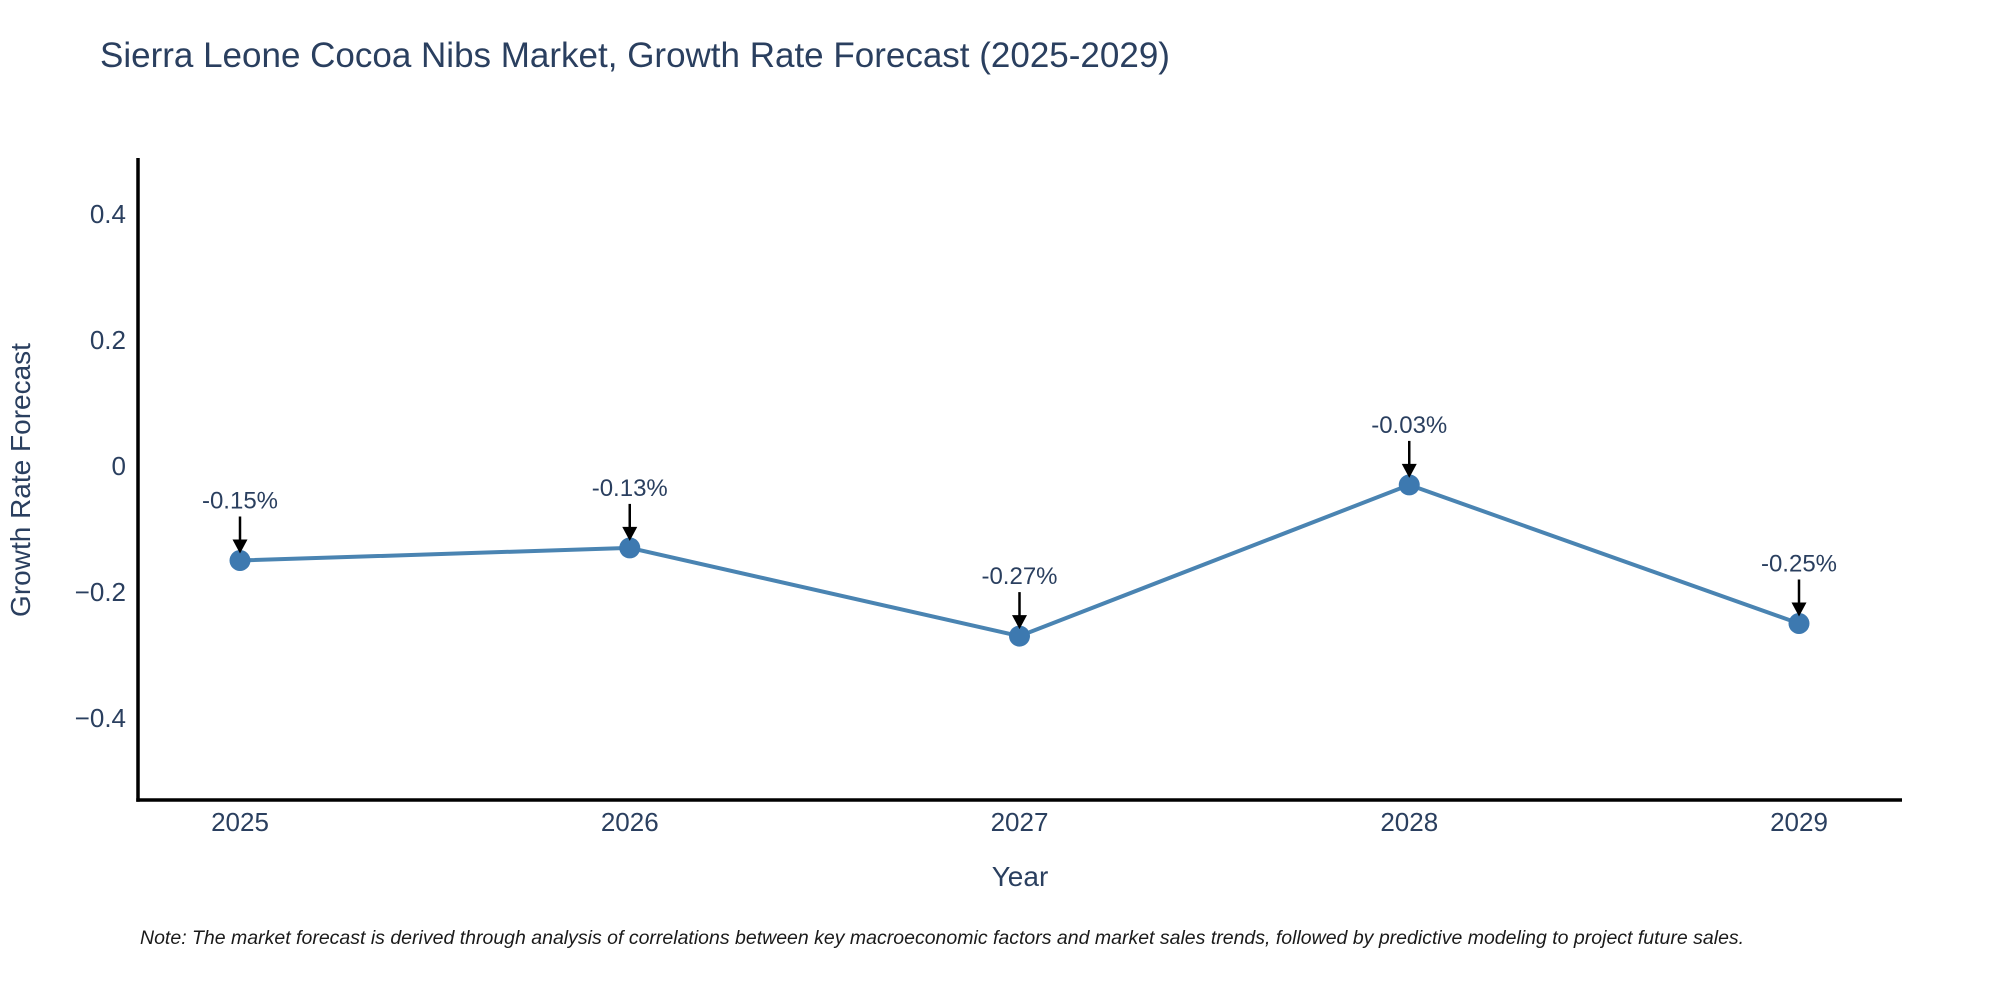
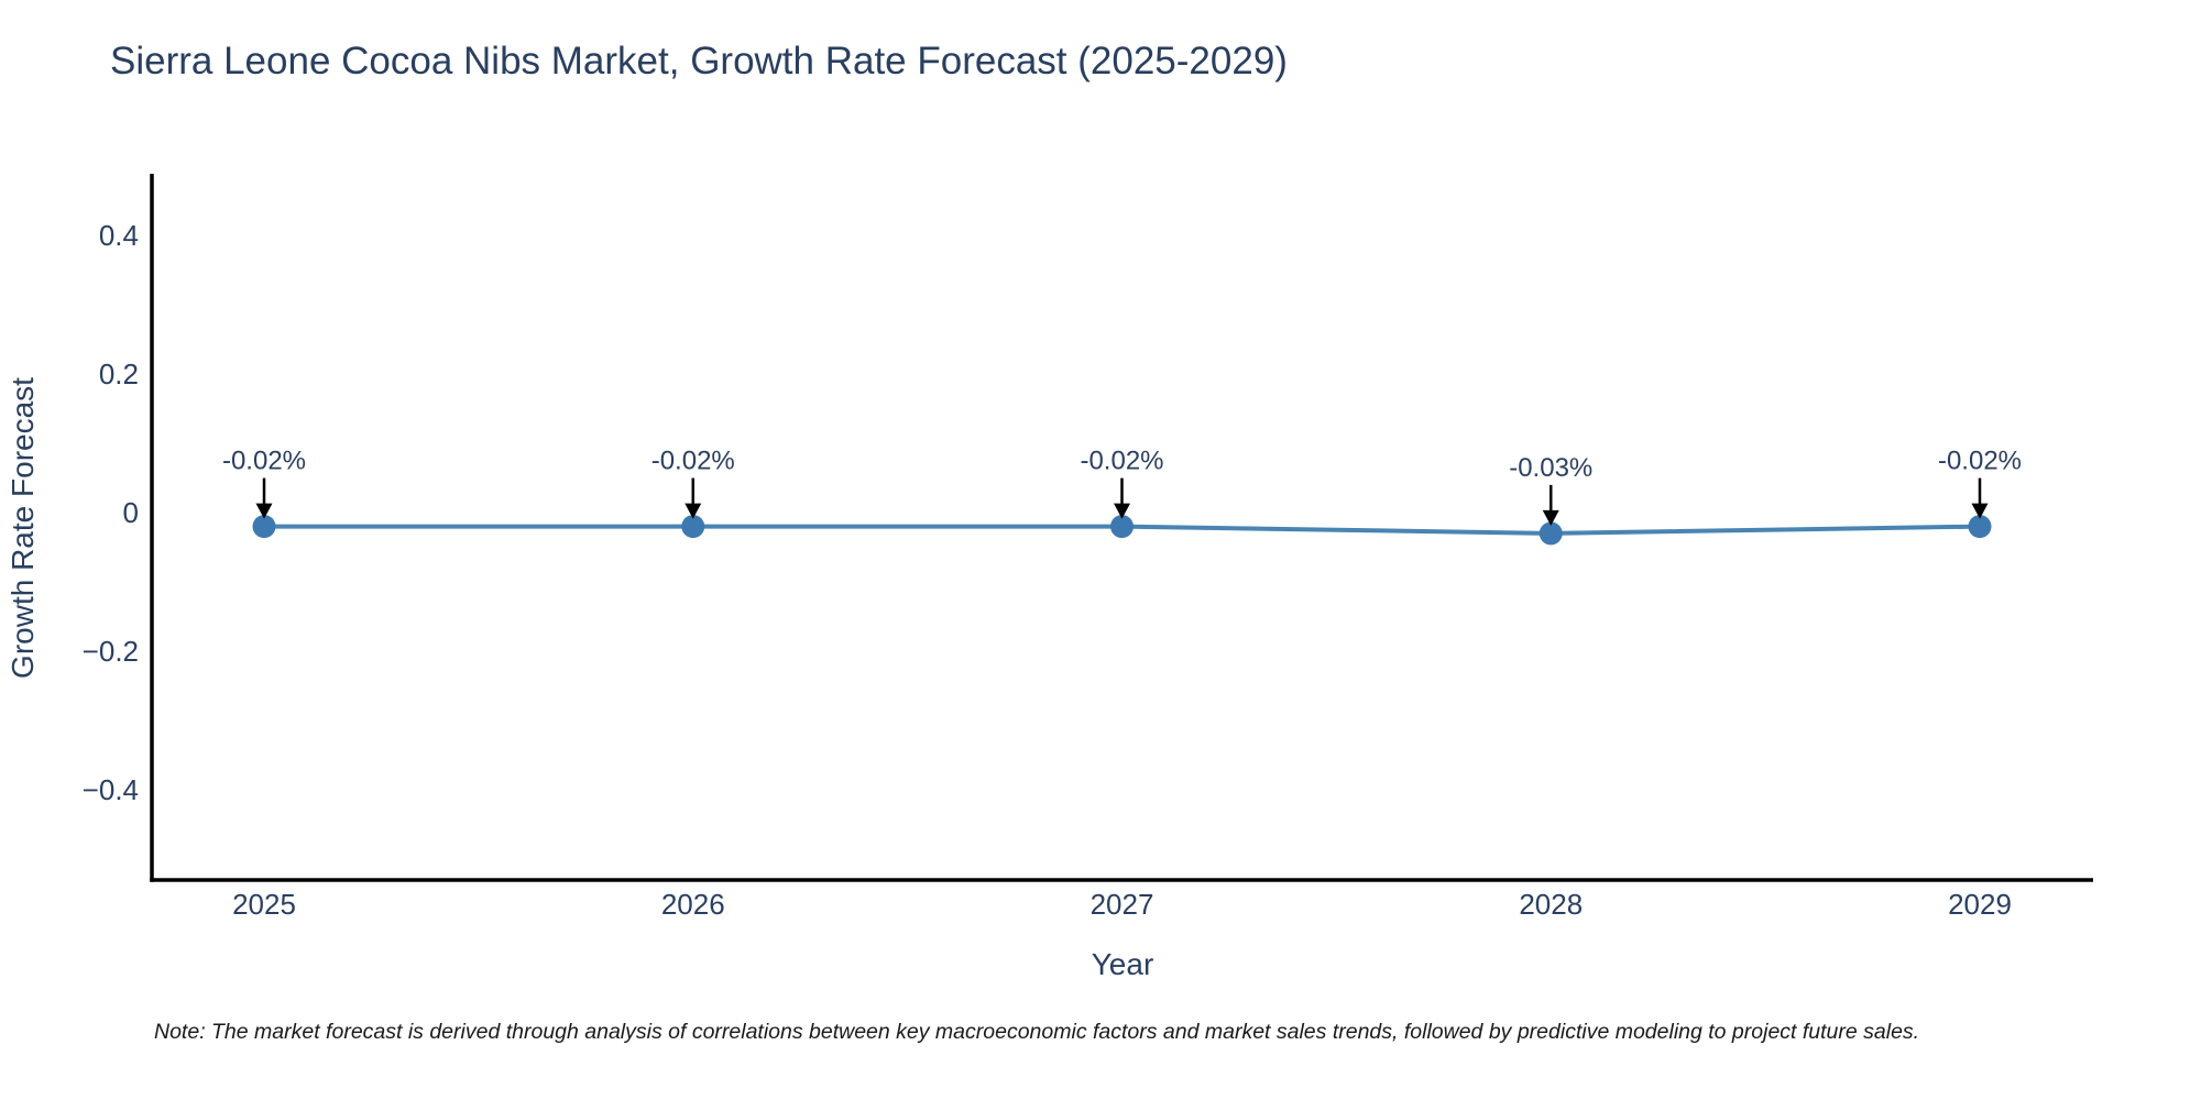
2025: -0.15% -> -0.02%
2026: -0.13% -> -0.02%
2027: -0.27% -> -0.02%
2029: -0.25% -> -0.02%
